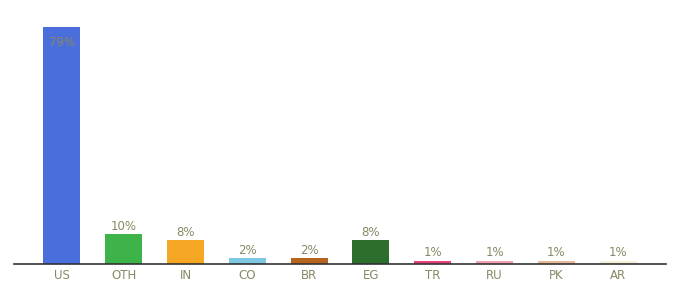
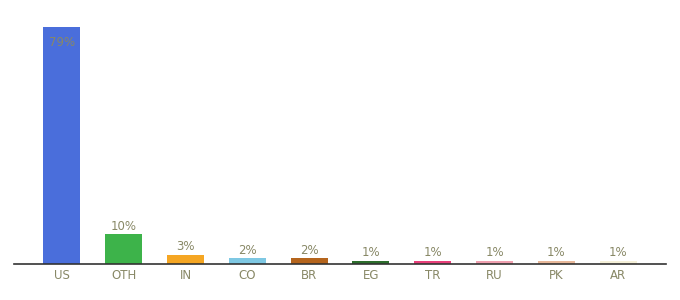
IN: 8% -> 3%
EG: 8% -> 1%
